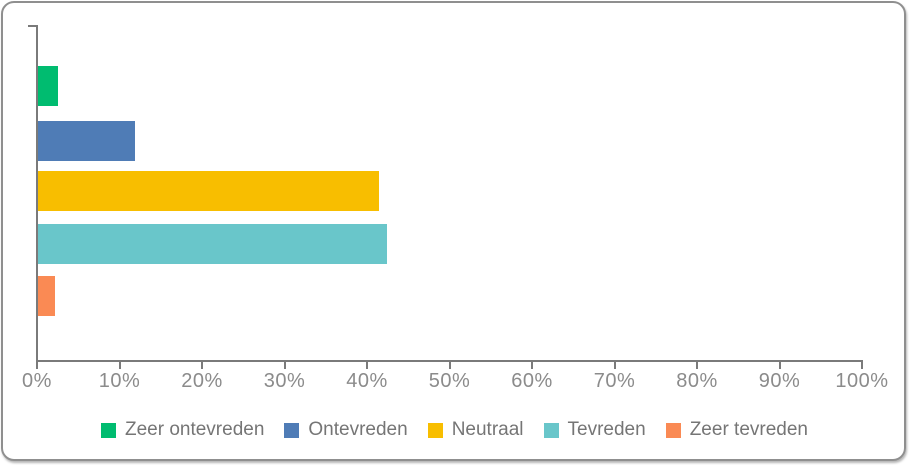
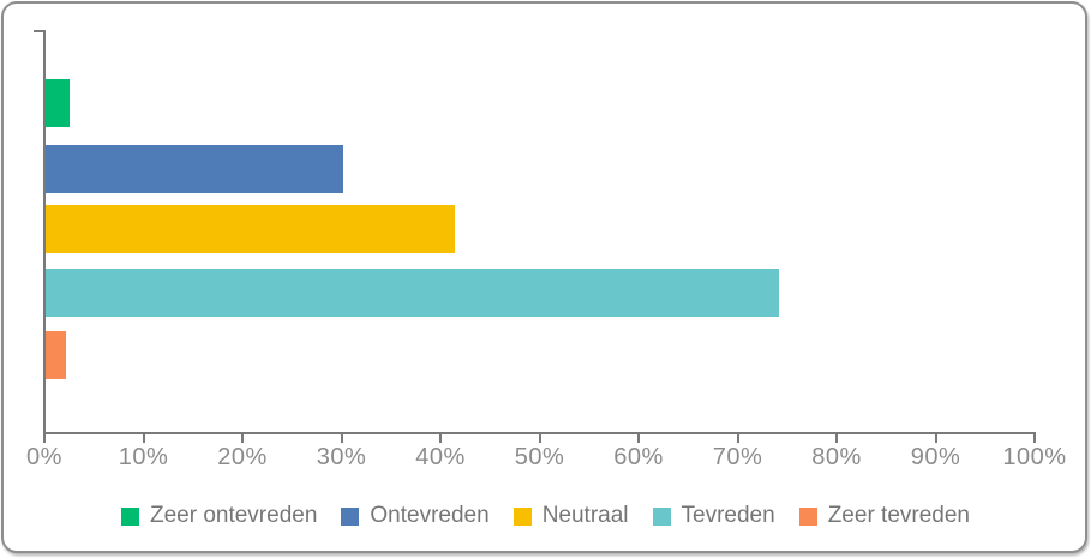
Ontevreden: 12% -> 30%
Tevreden: 42% -> 74%
